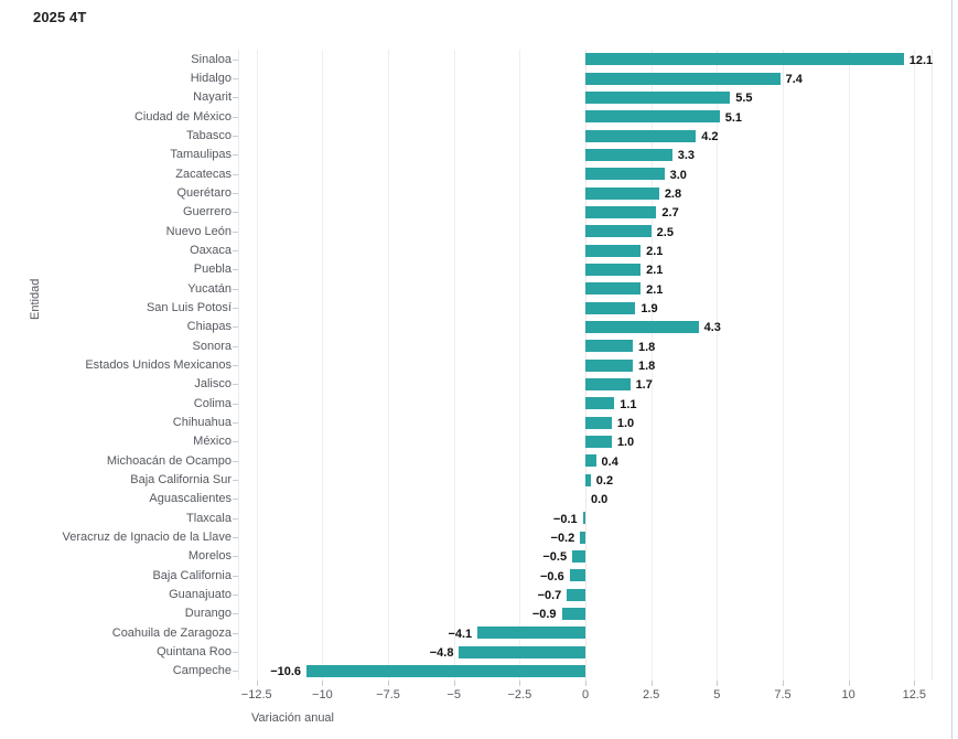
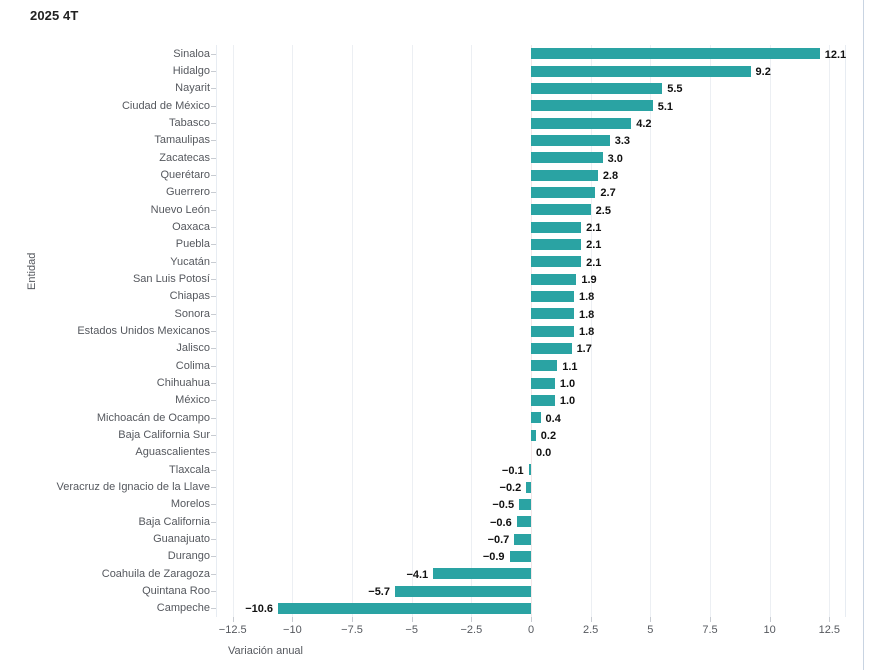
Hidalgo: 7.4 -> 9.2
Chiapas: 4.3 -> 1.8
Quintana Roo: −4.8 -> −5.7
